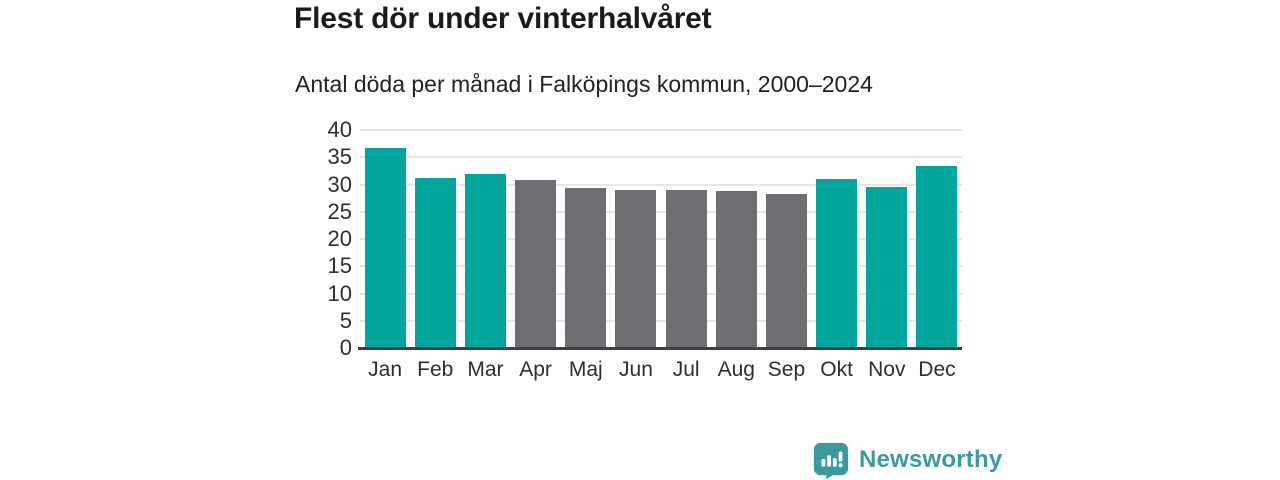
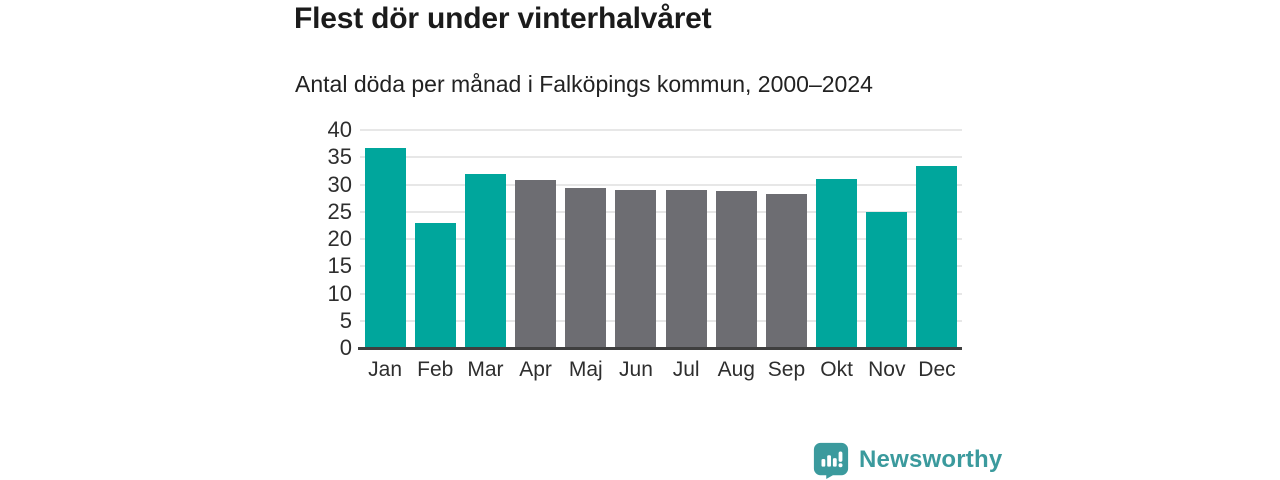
Feb: 31 -> 23
Nov: 30 -> 25
